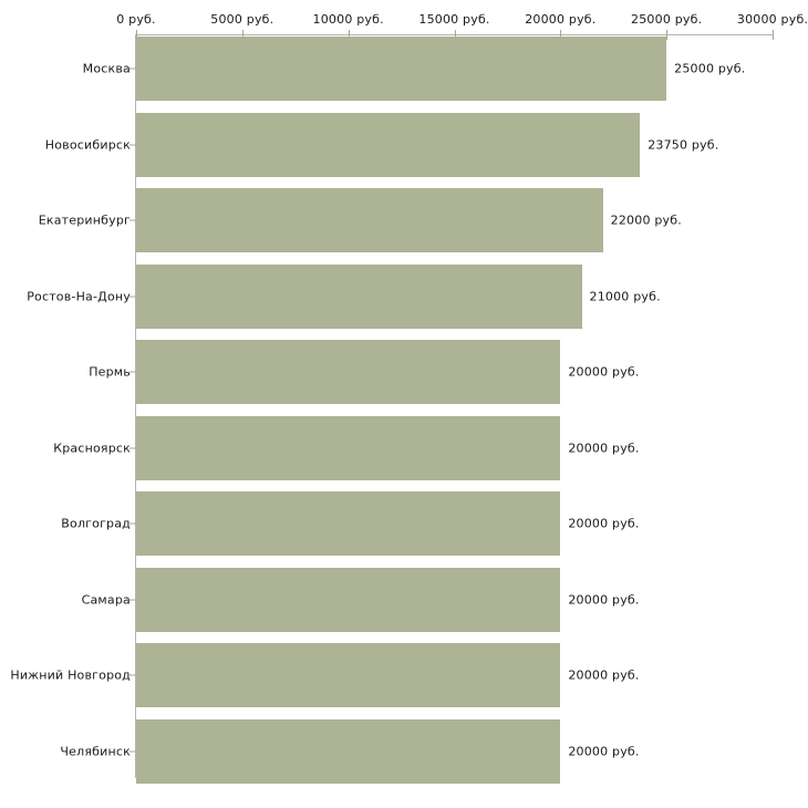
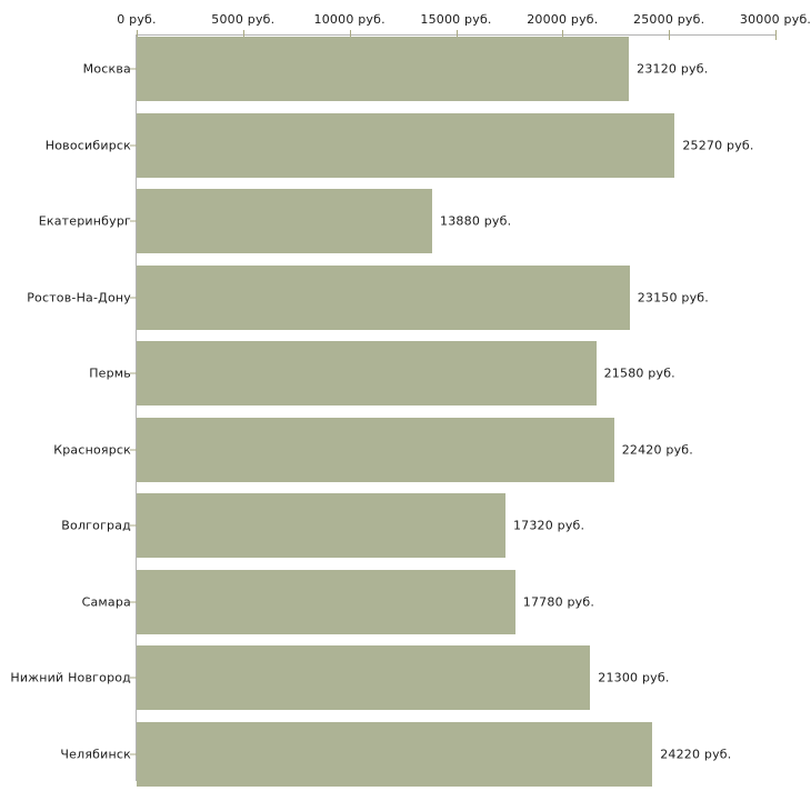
Москва: 25000 -> 23120
Новосибирск: 23750 -> 25270
Екатеринбург: 22000 -> 13880
Ростов-На-Дону: 21000 -> 23150
Пермь: 20000 -> 21580
Красноярск: 20000 -> 22420
Волгоград: 20000 -> 17320
Самара: 20000 -> 17780
Нижний Новгород: 20000 -> 21300
Челябинск: 20000 -> 24220
